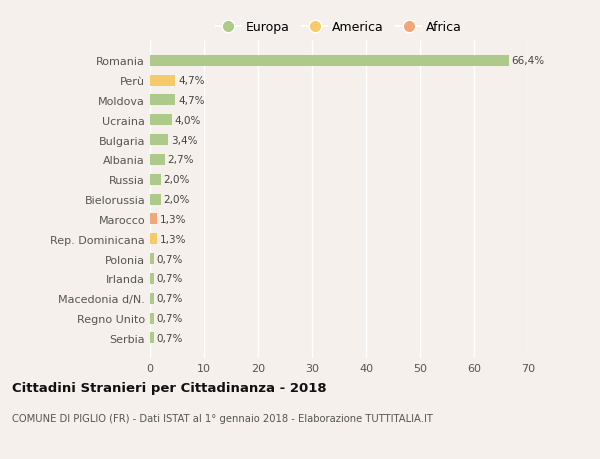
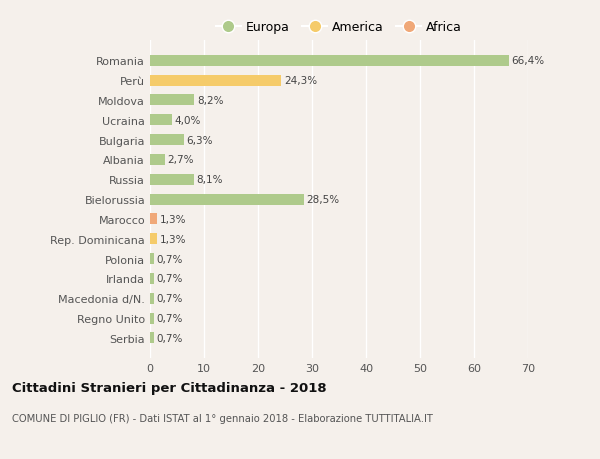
Perù: 4,7% -> 24,3%
Moldova: 4,7% -> 8,2%
Bulgaria: 3,4% -> 6,3%
Russia: 2,0% -> 8,1%
Bielorussia: 2,0% -> 28,5%
